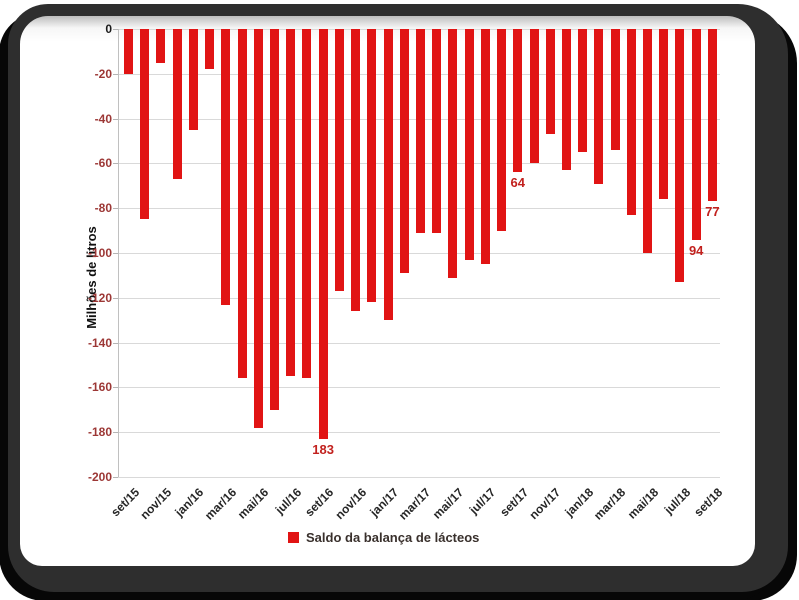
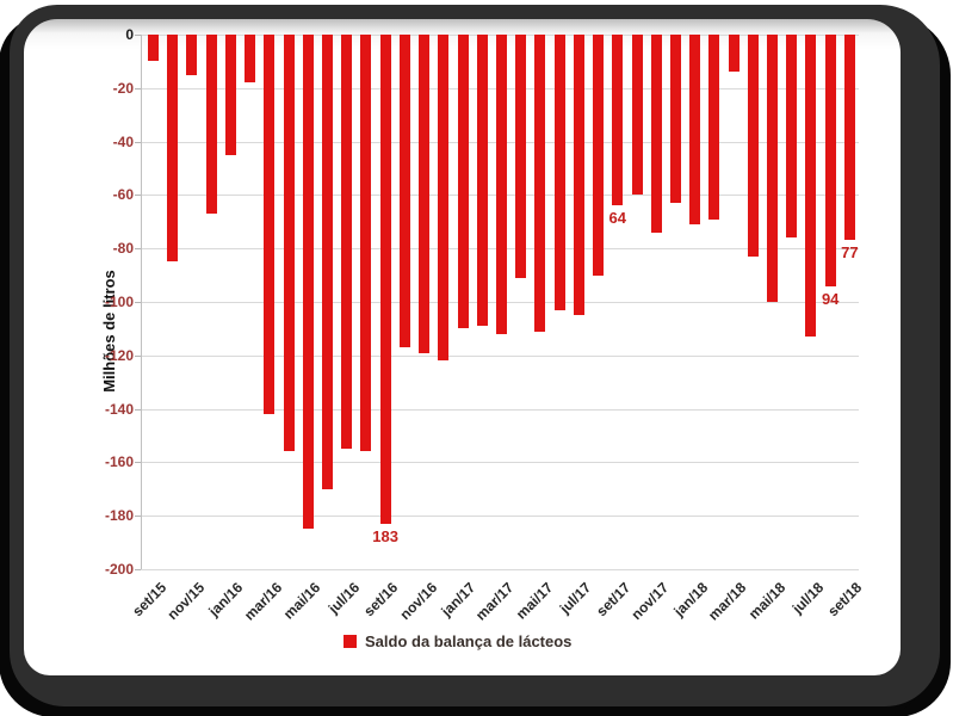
set/15: -20 -> -10
mar/16: -123 -> -142
mai/16: -178 -> -185
nov/16: -126 -> -119
jan/17: -130 -> -110
mar/17: -91 -> -112
nov/17: -47 -> -74
jan/18: -55 -> -71
mar/18: -54 -> -14
